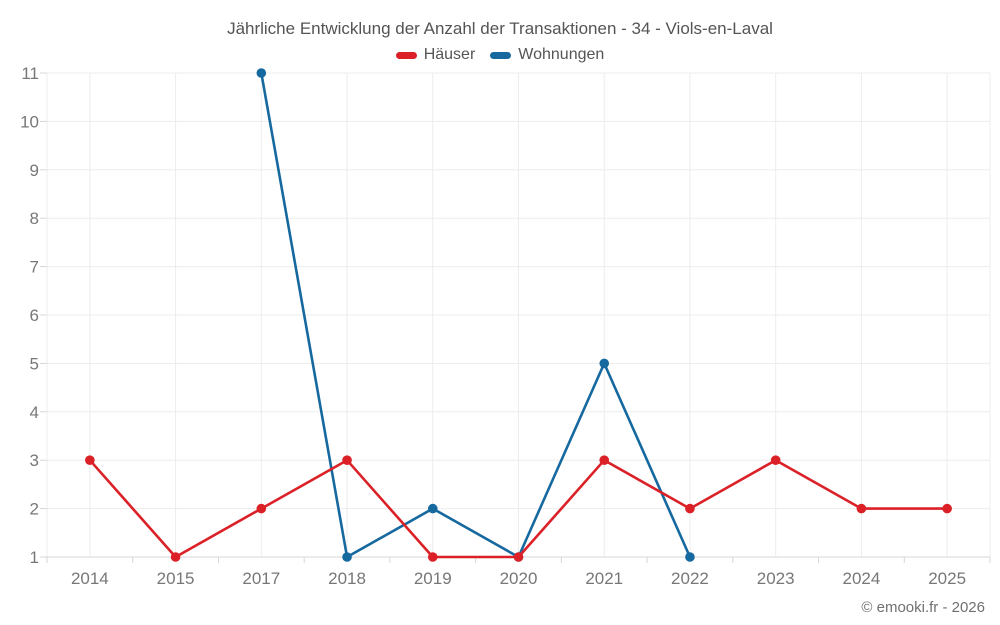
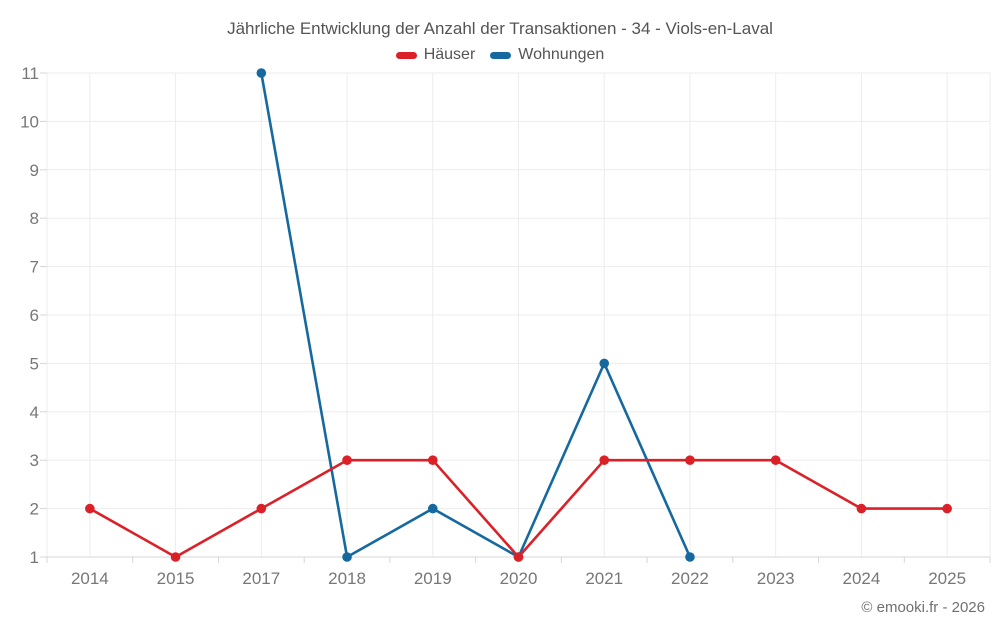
Häuser/2014: 3 -> 2
Häuser/2019: 1 -> 3
Häuser/2022: 2 -> 3
